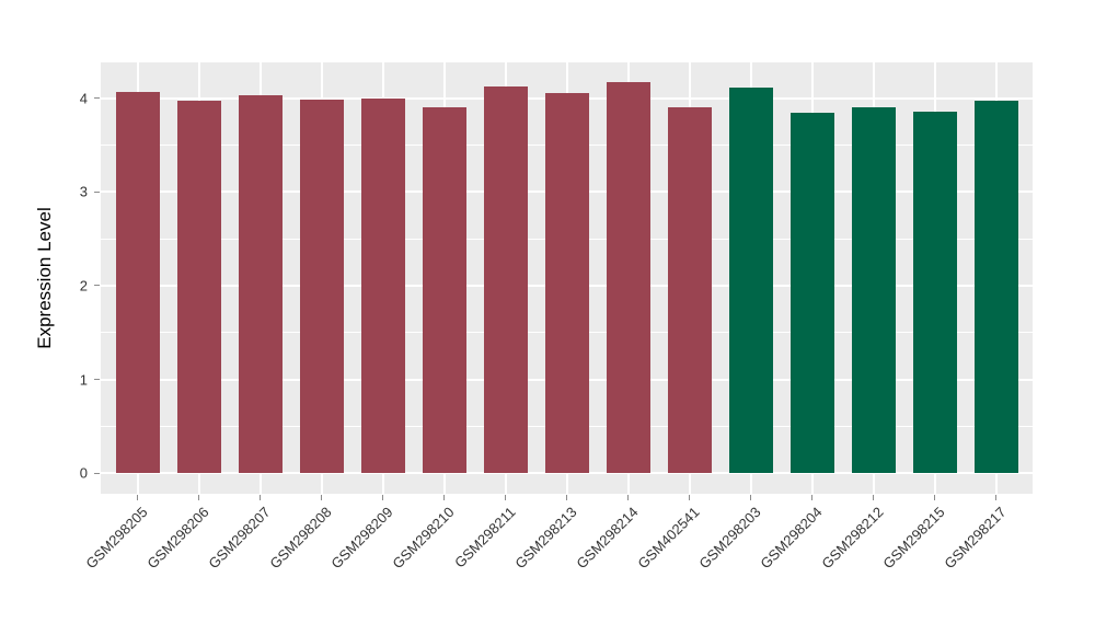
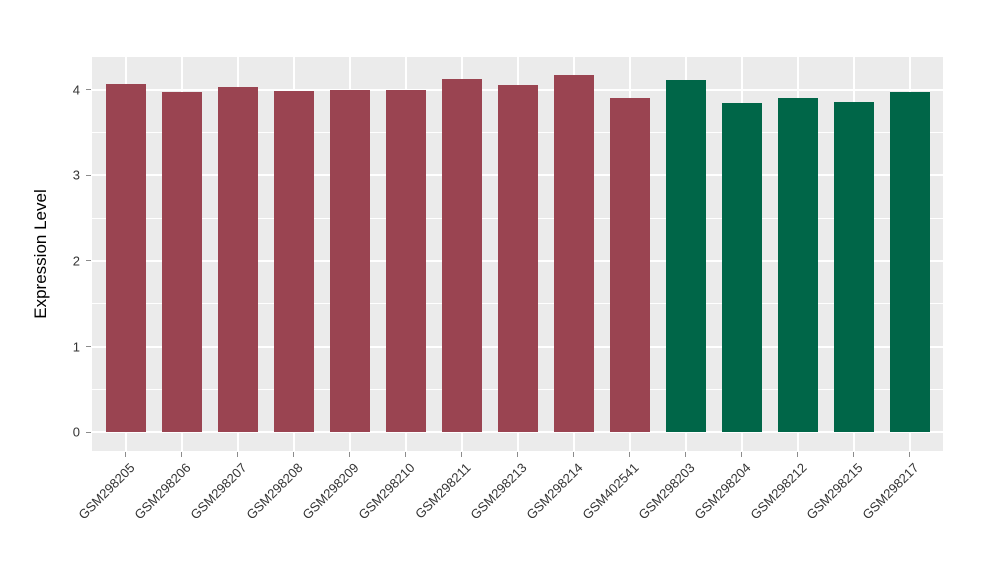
GSM298210: 3.9 -> 4.0
